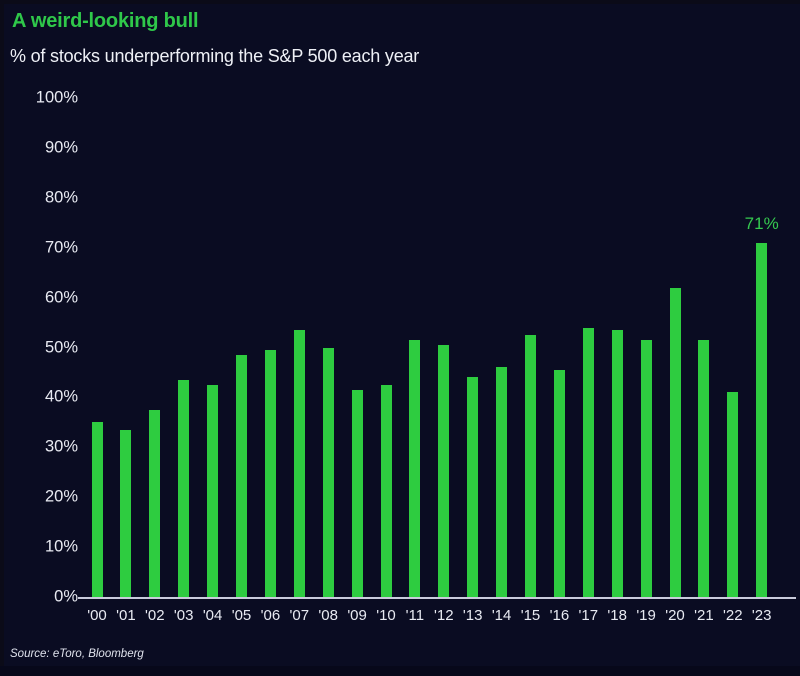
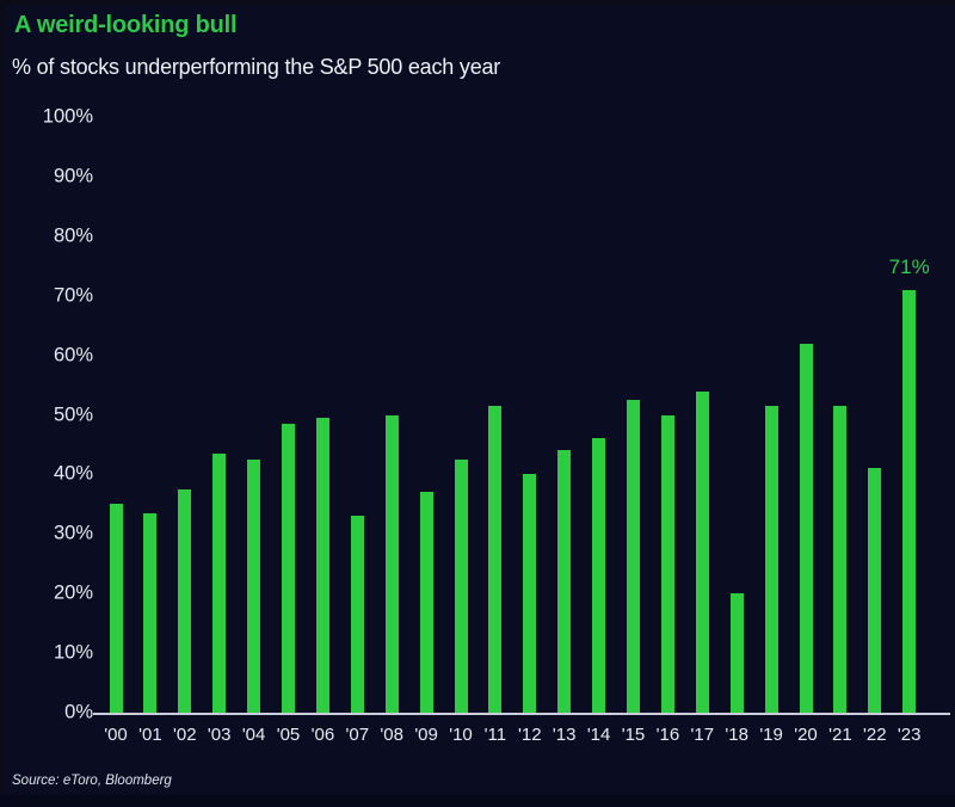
'07: 54% -> 33%
'09: 42% -> 37%
'12: 50% -> 40%
'16: 46% -> 50%
'18: 54% -> 20%
